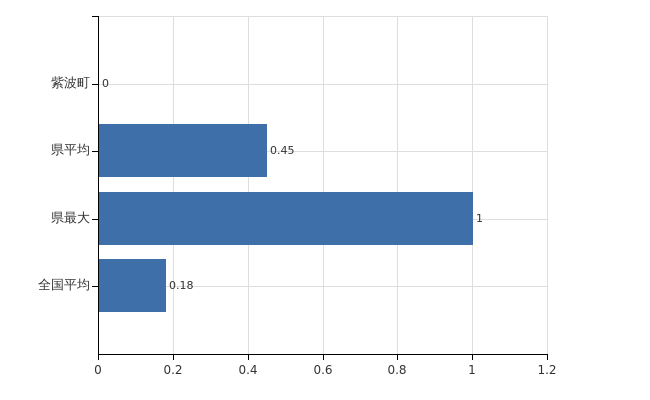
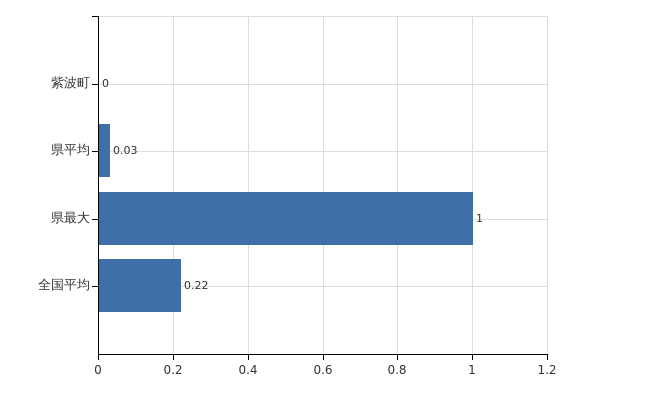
県平均: 0.45 -> 0.03
全国平均: 0.18 -> 0.22
